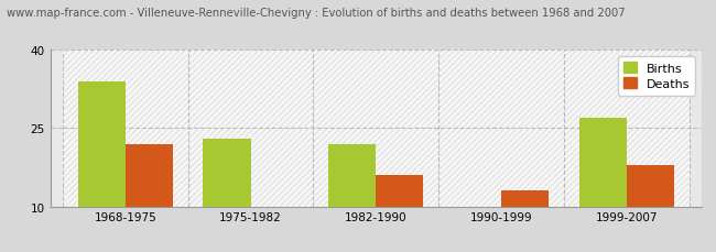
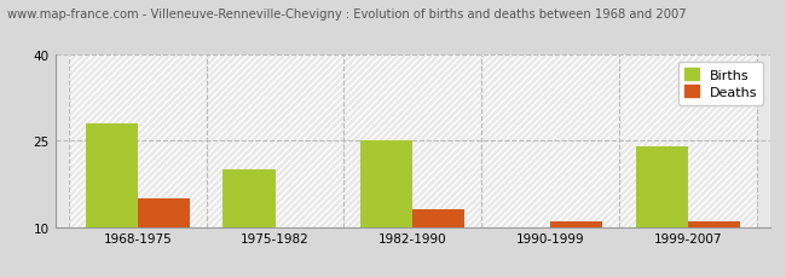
Births/1968-1975: 34 -> 28
Deaths/1968-1975: 22 -> 15
Births/1975-1982: 23 -> 20
Births/1982-1990: 22 -> 25
Deaths/1982-1990: 16 -> 13
Deaths/1990-1999: 13 -> 11
Births/1999-2007: 27 -> 24
Deaths/1999-2007: 18 -> 11
